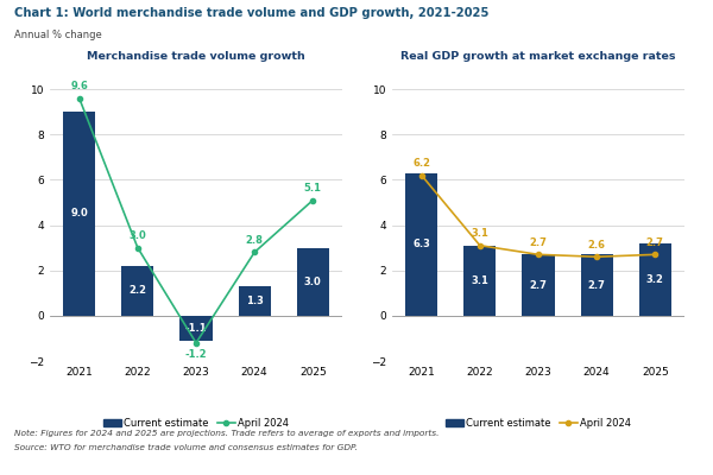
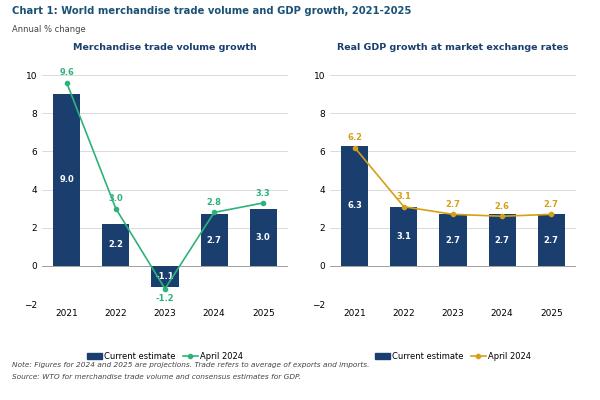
Merchandise trade volume growth/Current estimate/2024: 1.3 -> 2.7
Merchandise trade volume growth/April 2024/2025: 5.1 -> 3.3
Real GDP growth at market exchange rates/Current estimate/2025: 3.2 -> 2.7
